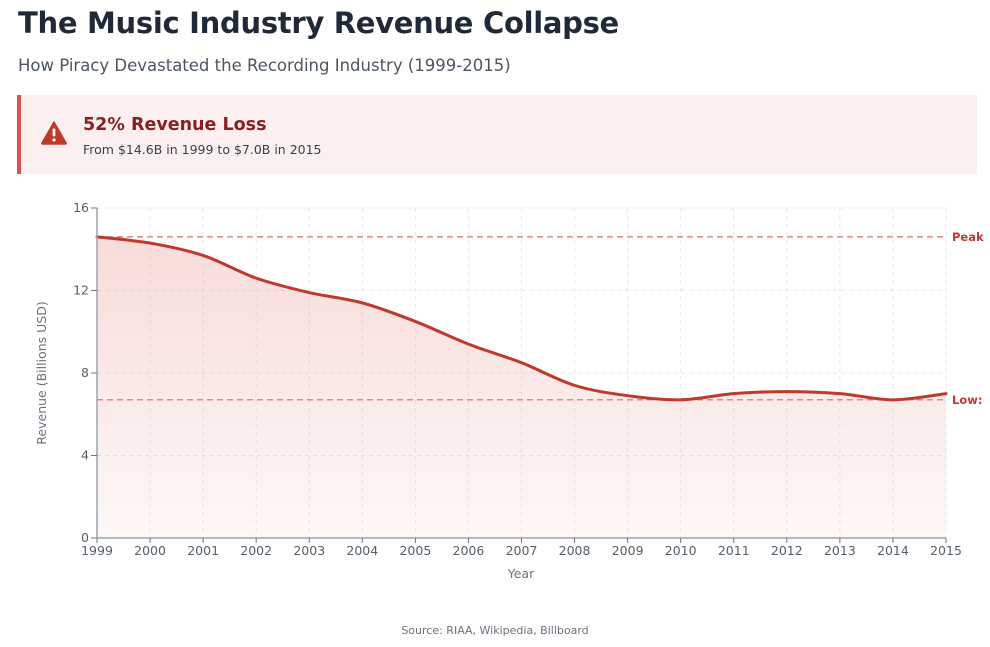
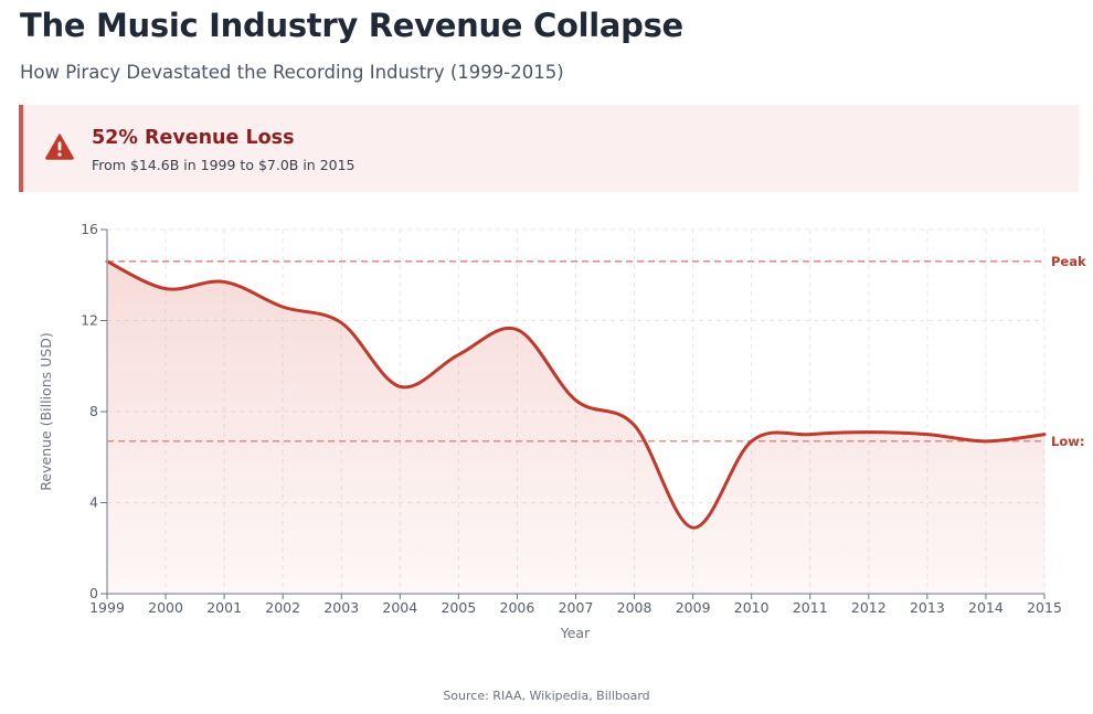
2000: 14.3 -> 13.4
2004: 11.4 -> 9.1
2006: 9.4 -> 11.6
2009: 6.9 -> 2.9
